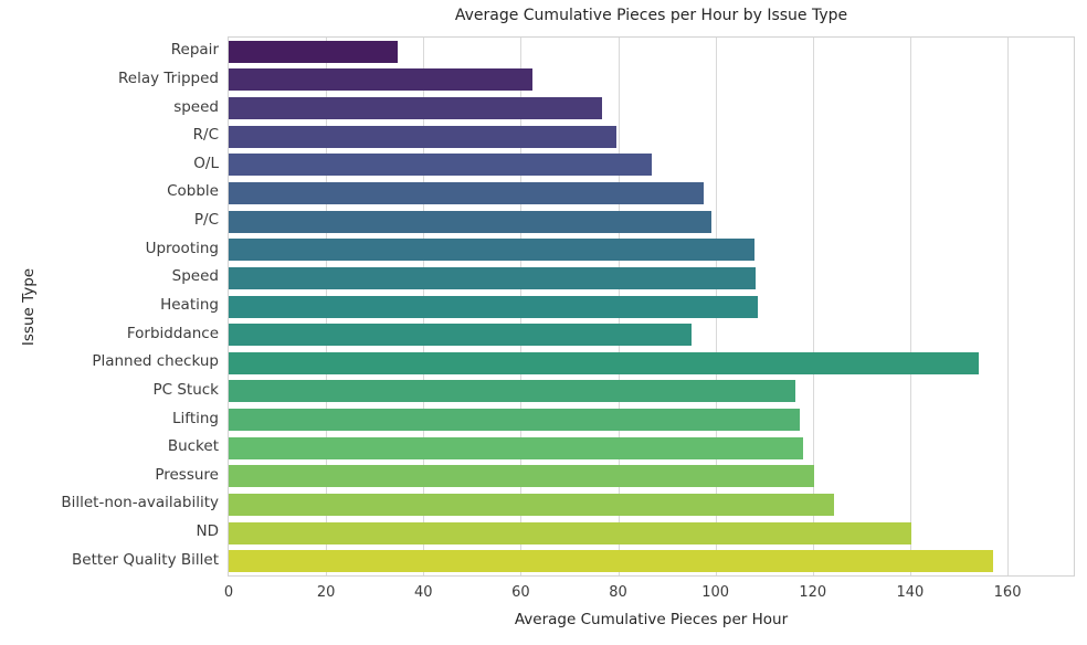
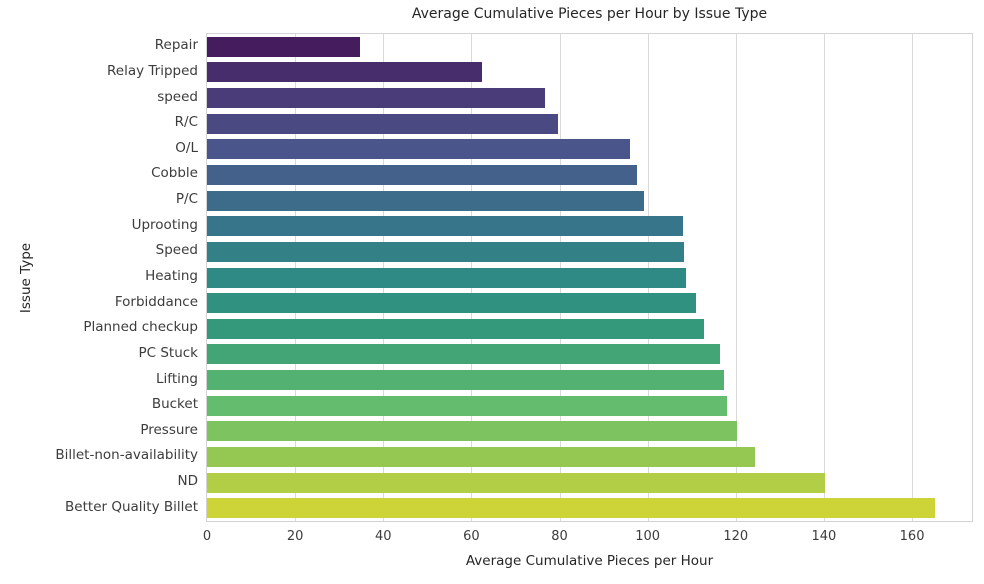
O/L: 87 -> 96
Forbiddance: 95 -> 111
Planned checkup: 154 -> 113
Better Quality Billet: 157 -> 165
